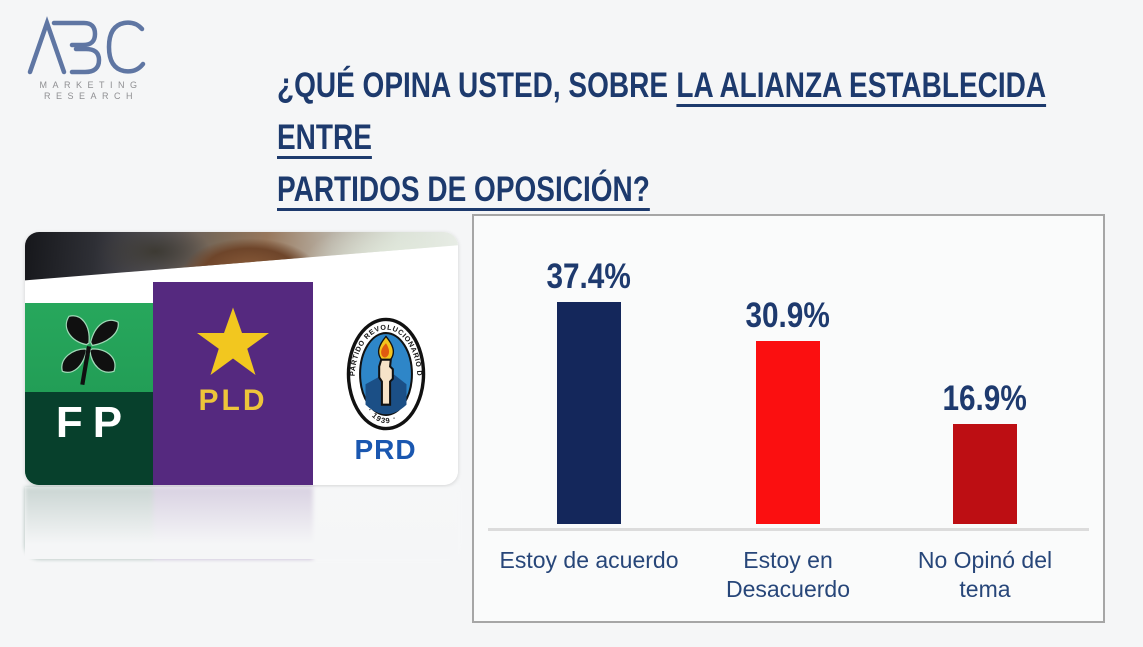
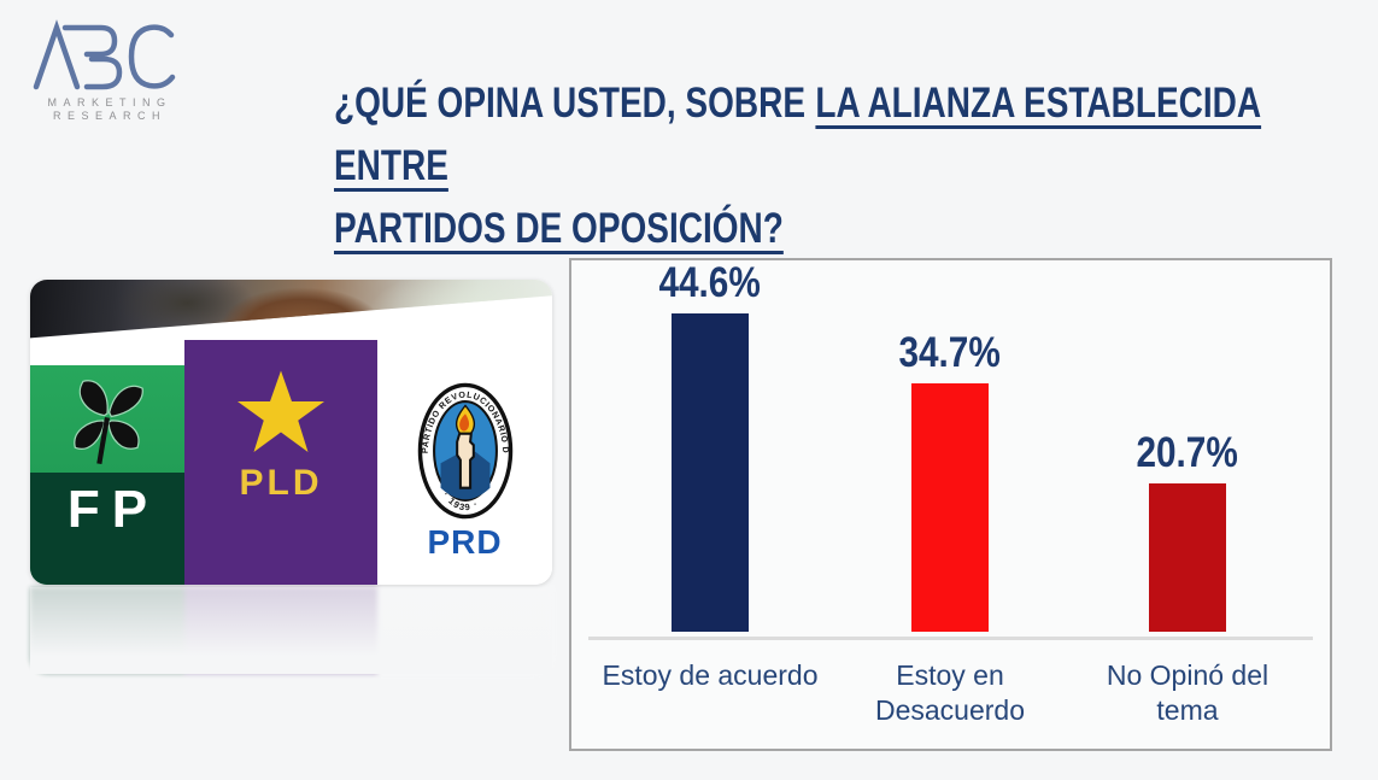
Estoy de acuerdo: 37.4% -> 44.6%
Estoy en Desacuerdo: 30.9% -> 34.7%
No Opinó del tema: 16.9% -> 20.7%
